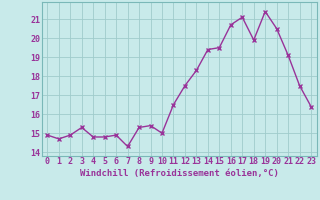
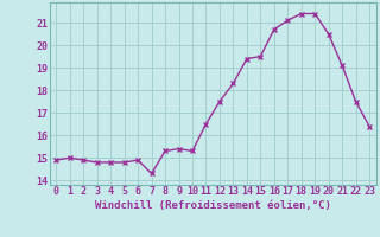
1: 14.7 -> 15.0
3: 15.3 -> 14.8
10: 15.0 -> 15.3
18: 19.9 -> 21.4
